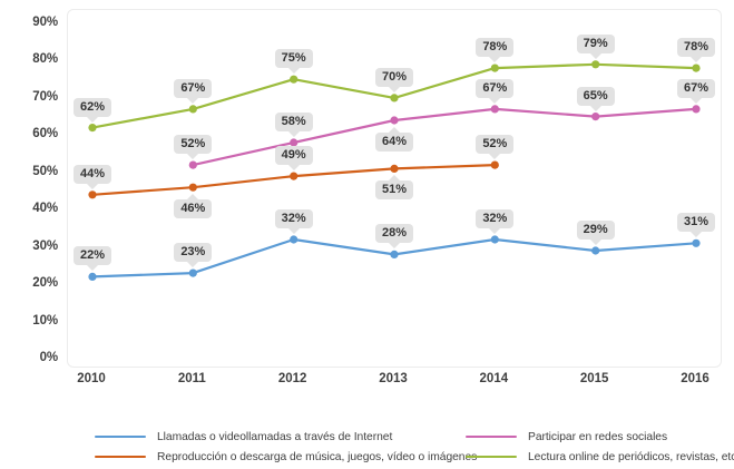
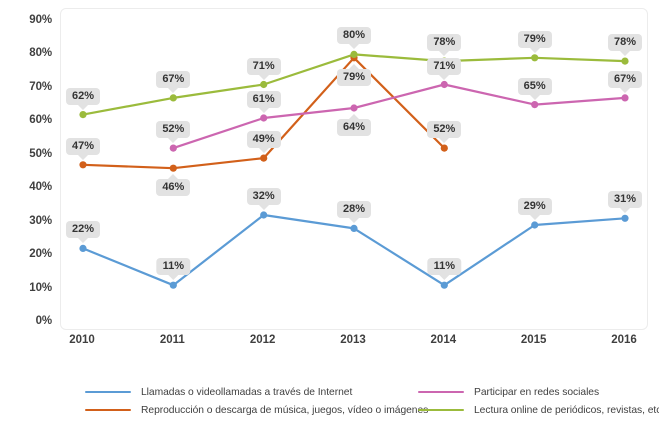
Reproducción o descarga de música, juegos, vídeo o imágenes/2010: 44% -> 47%
Llamadas o videollamadas a través de Internet/2011: 23% -> 11%
Participar en redes sociales/2012: 58% -> 61%
Lectura online de periódicos, revistas, etc/2012: 75% -> 71%
Reproducción o descarga de música, juegos, vídeo o imágenes/2013: 51% -> 79%
Lectura online de periódicos, revistas, etc/2013: 70% -> 80%
Llamadas o videollamadas a través de Internet/2014: 32% -> 11%
Participar en redes sociales/2014: 67% -> 71%
